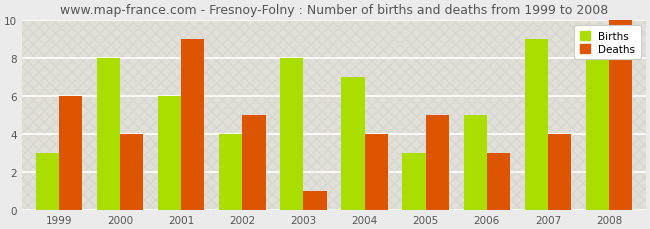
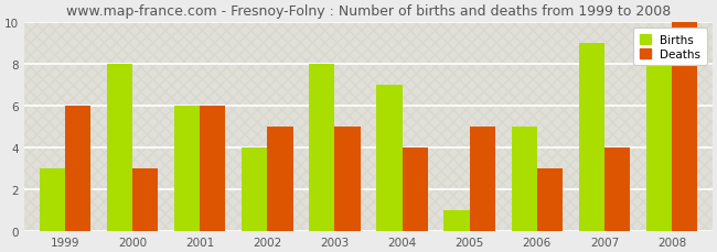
Deaths/2000: 4 -> 3
Deaths/2001: 9 -> 6
Deaths/2003: 1 -> 5
Births/2005: 3 -> 1
